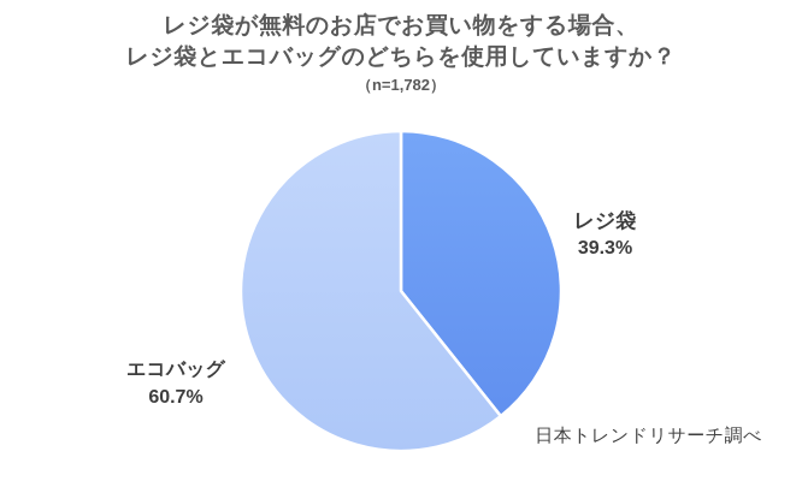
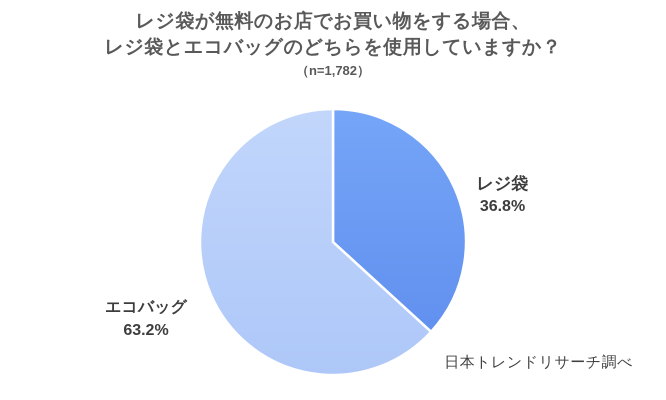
レジ袋: 39.3% -> 36.8%
エコバッグ: 60.7% -> 63.2%
